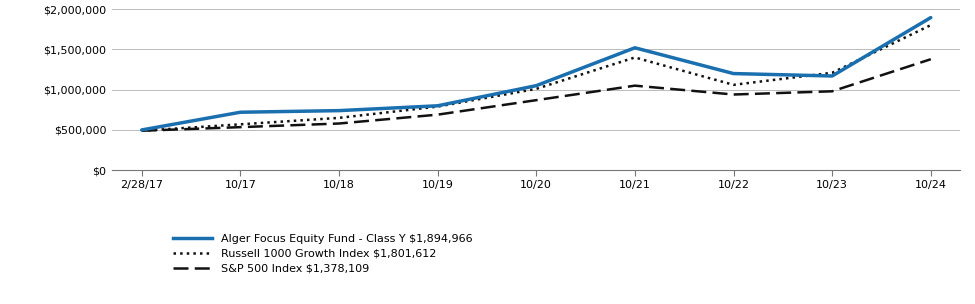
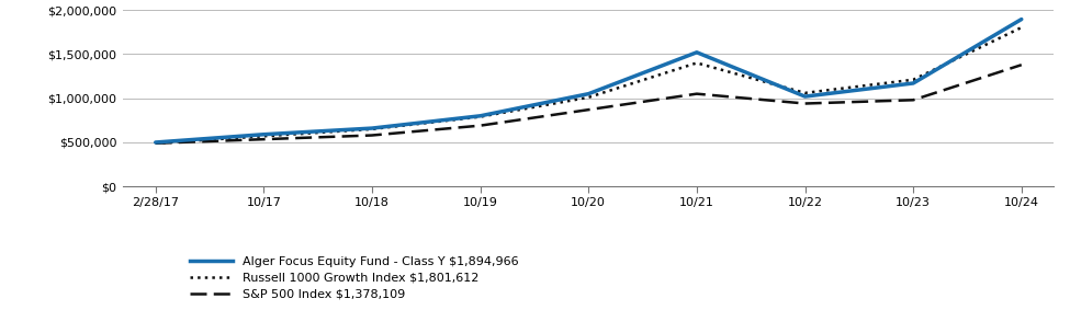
Alger Focus Equity Fund - Class Y $1,894,966/10/17: $720,000 -> $590,000
Alger Focus Equity Fund - Class Y $1,894,966/10/18: $740,000 -> $660,000
Alger Focus Equity Fund - Class Y $1,894,966/10/22: $1,200,000 -> $1,020,000
